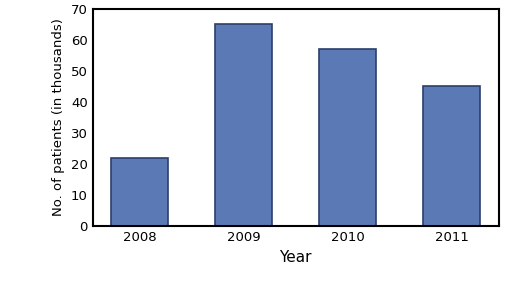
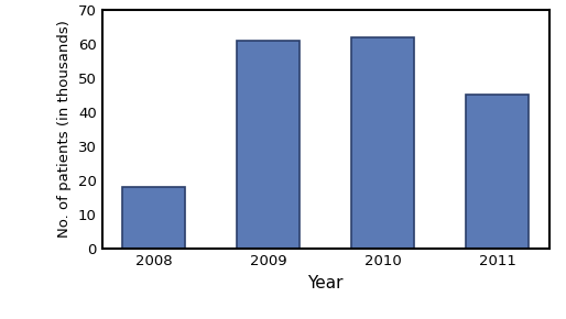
2008: 22 -> 18
2009: 65 -> 61
2010: 57 -> 62
